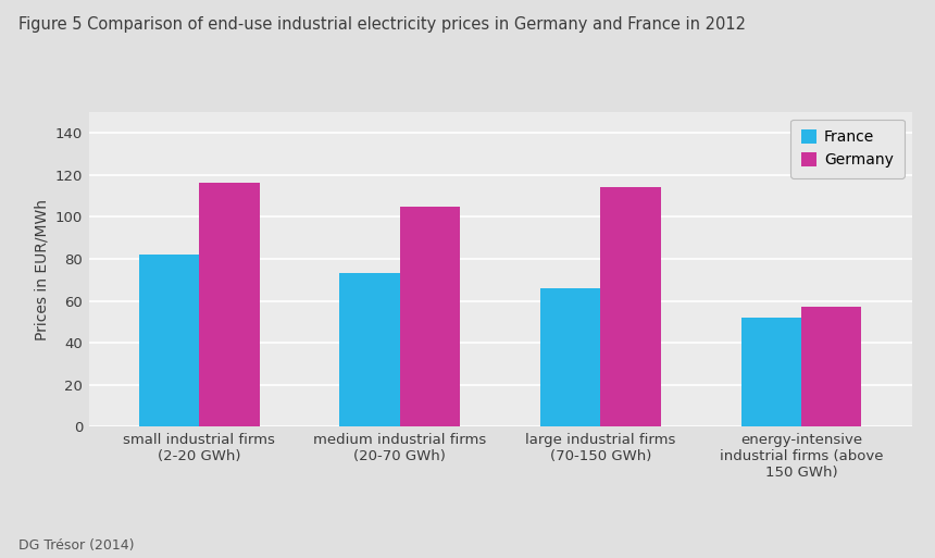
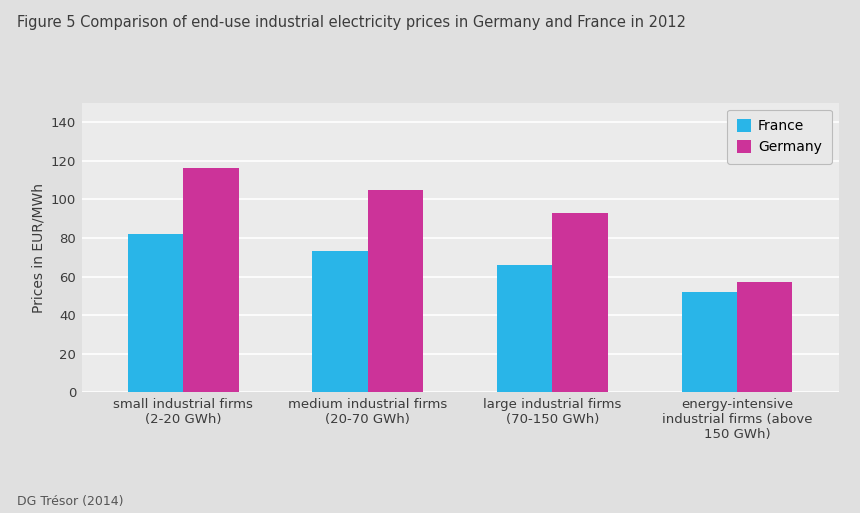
Germany/large industrial firms (70-150 GWh): 114 -> 93
